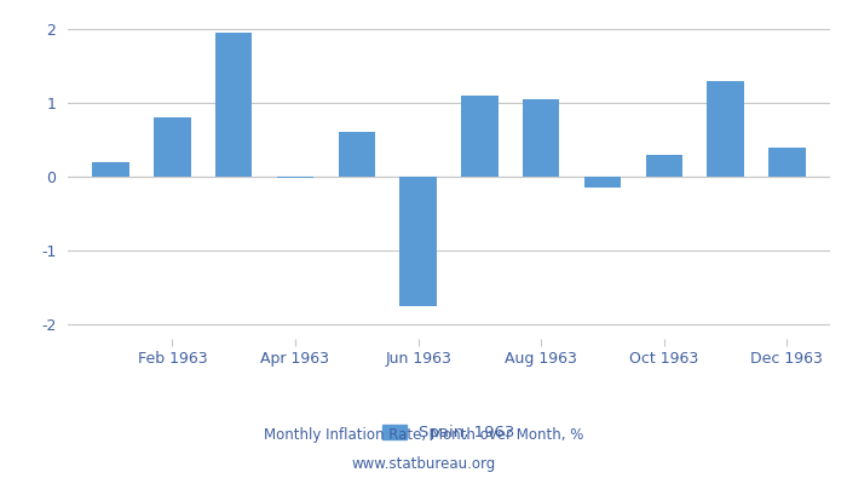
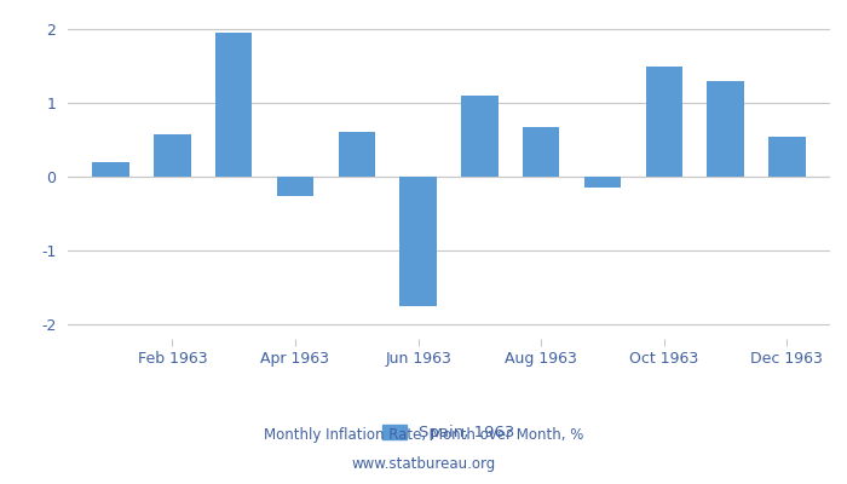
Feb 1963: 0.80 -> 0.58
Apr 1963: -0.02 -> -0.26
Aug 1963: 1.05 -> 0.68
Oct 1963: 0.30 -> 1.50
Dec 1963: 0.40 -> 0.54
